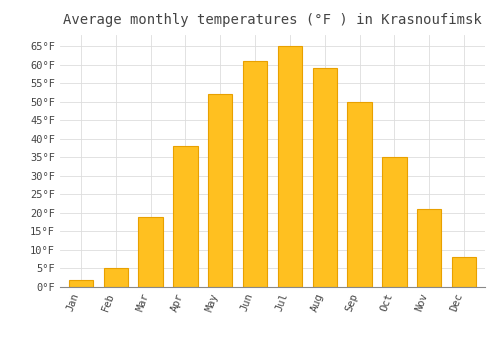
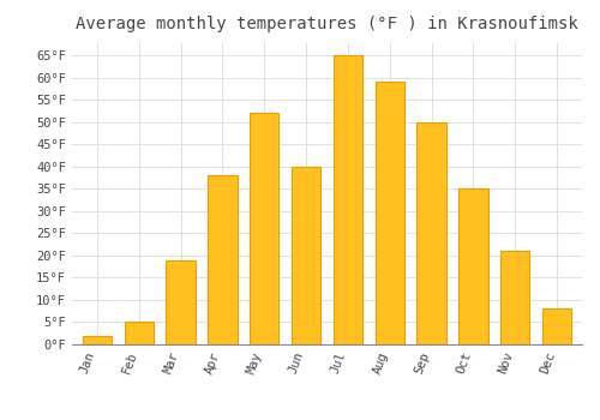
Jun: 61°F -> 40°F
